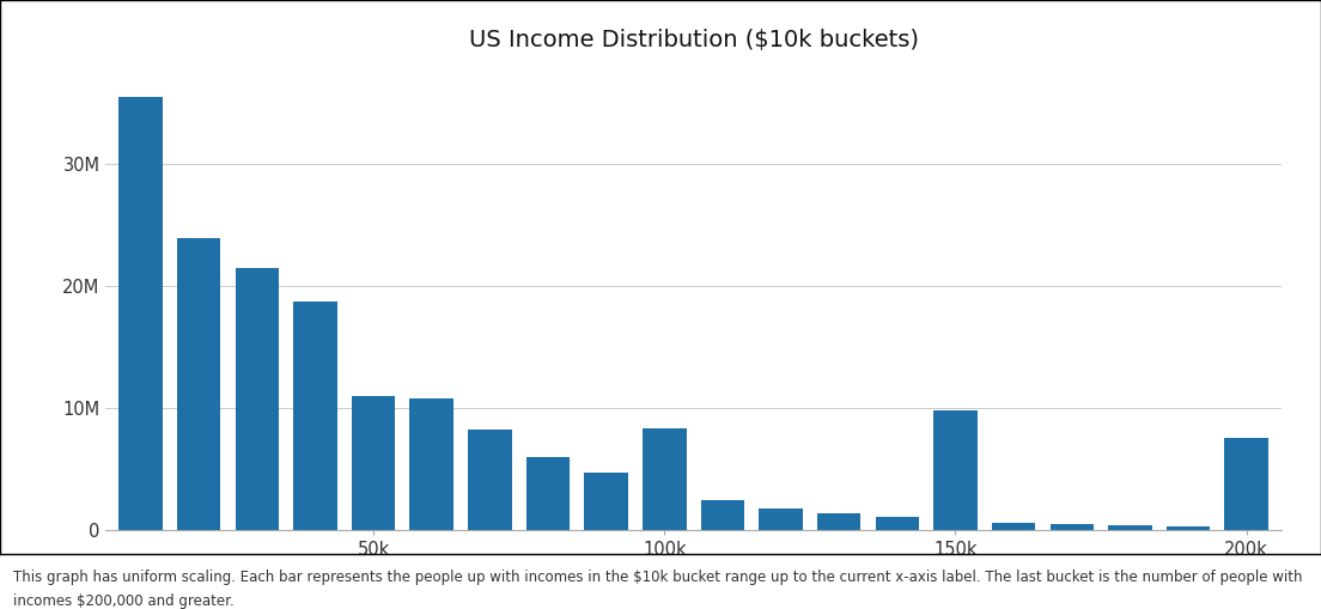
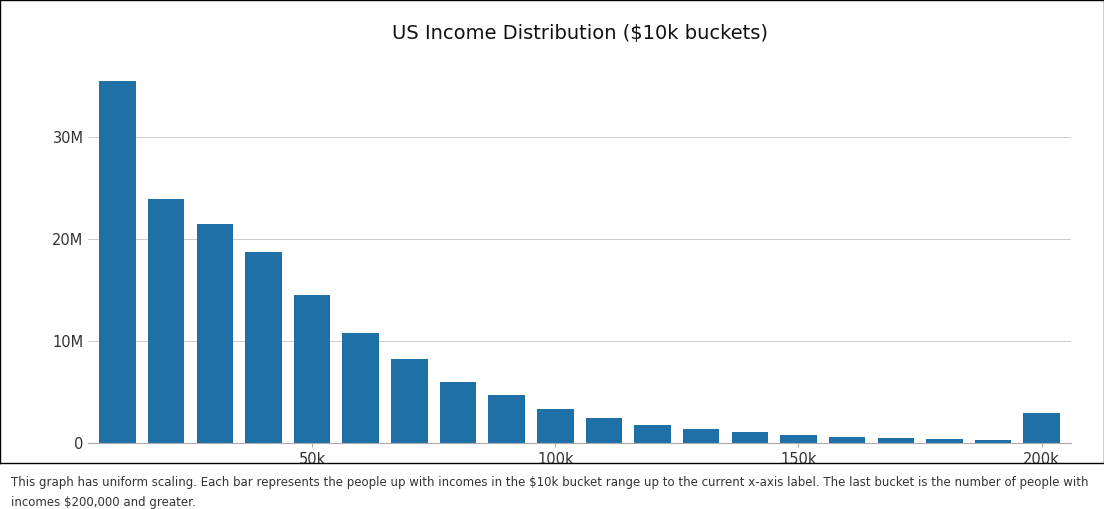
50k: 11.0M -> 14.5M
100k: 8.3M -> 3.3M
150k: 9.8M -> 0.8M
200k: 7.5M -> 2.9M
